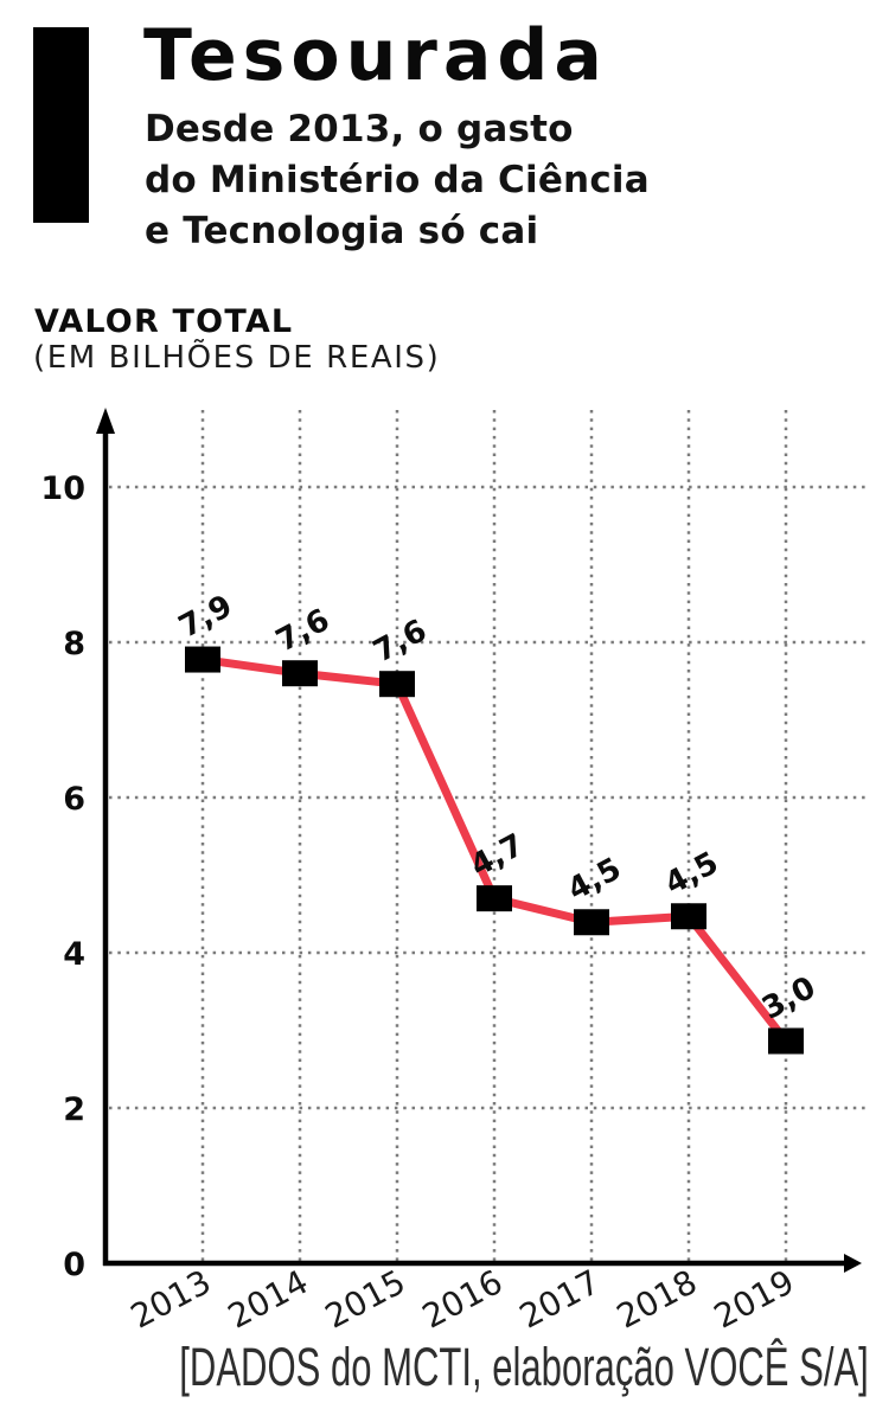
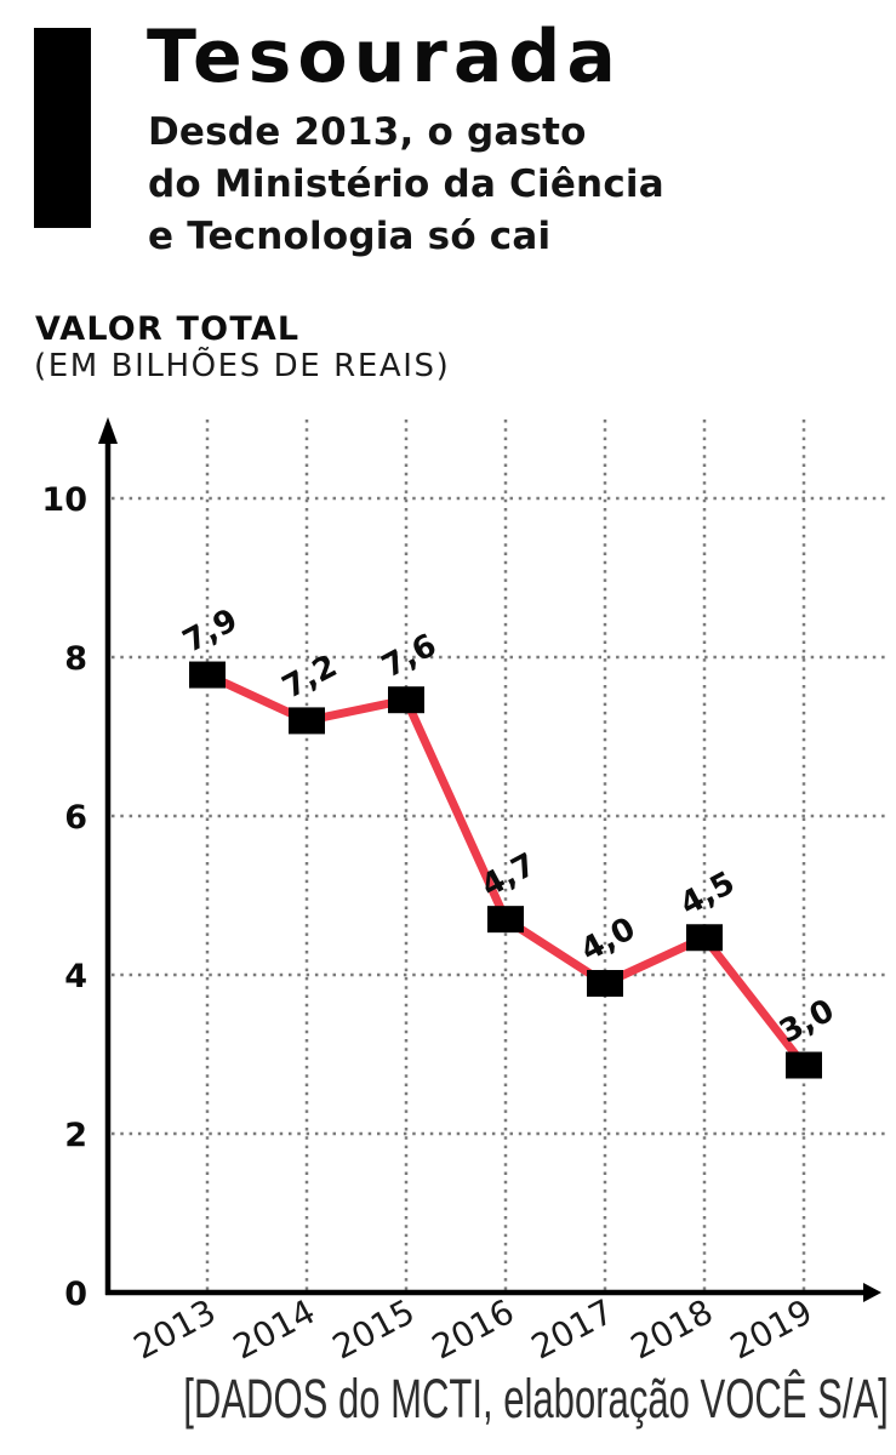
2014: 7,6 -> 7,2
2017: 4,5 -> 4,0
